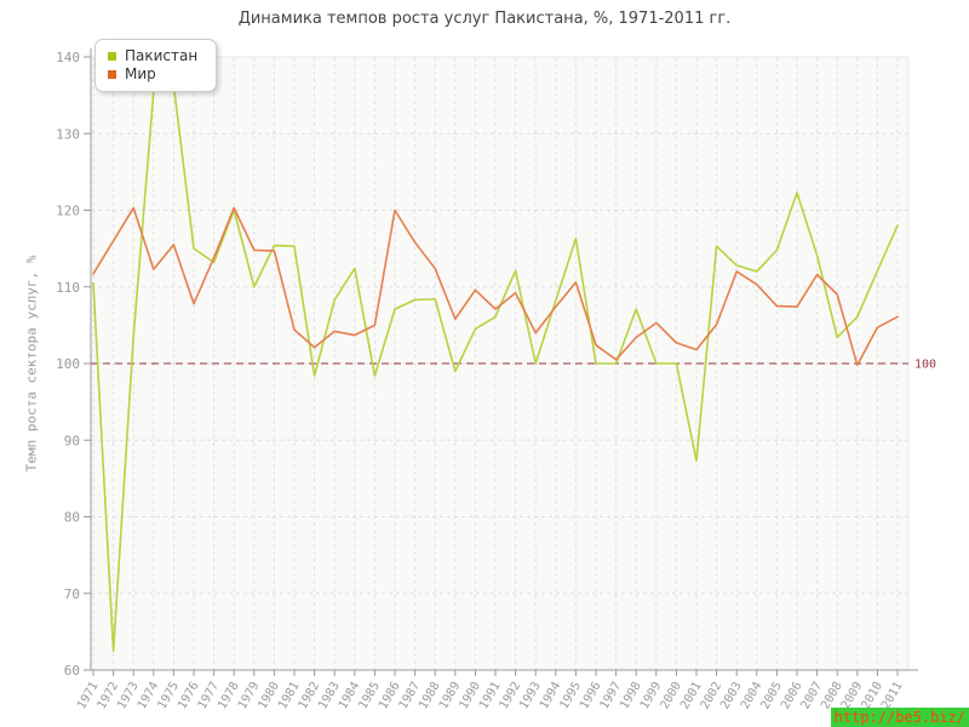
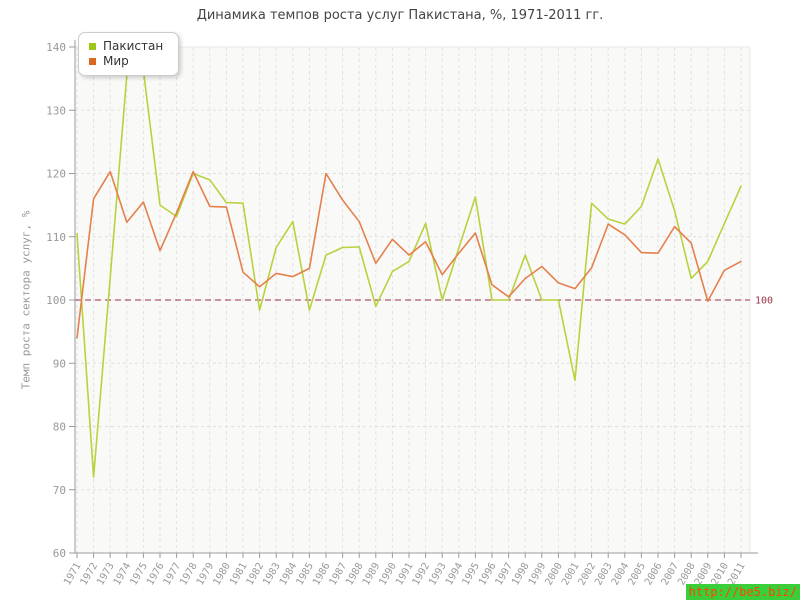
Мир/1971: 112 -> 94
Пакистан/1972: 62 -> 72
Пакистан/1979: 110 -> 119
